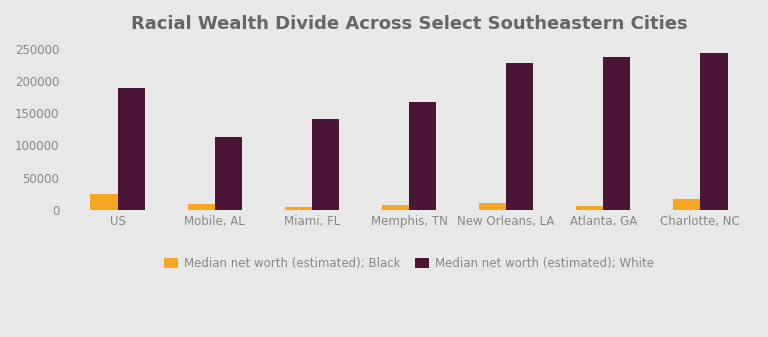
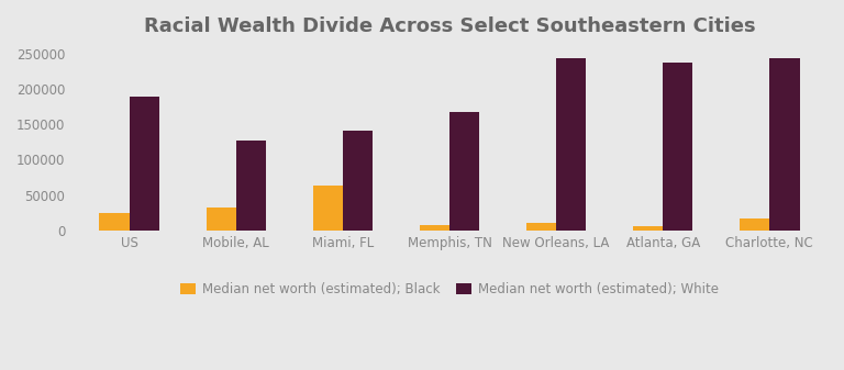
Median net worth (estimated); Black/Mobile, AL: 8000 -> 32000
Median net worth (estimated); White/Mobile, AL: 113000 -> 128000
Median net worth (estimated); Black/Miami, FL: 4000 -> 64000
Median net worth (estimated); White/New Orleans, LA: 229000 -> 244000
